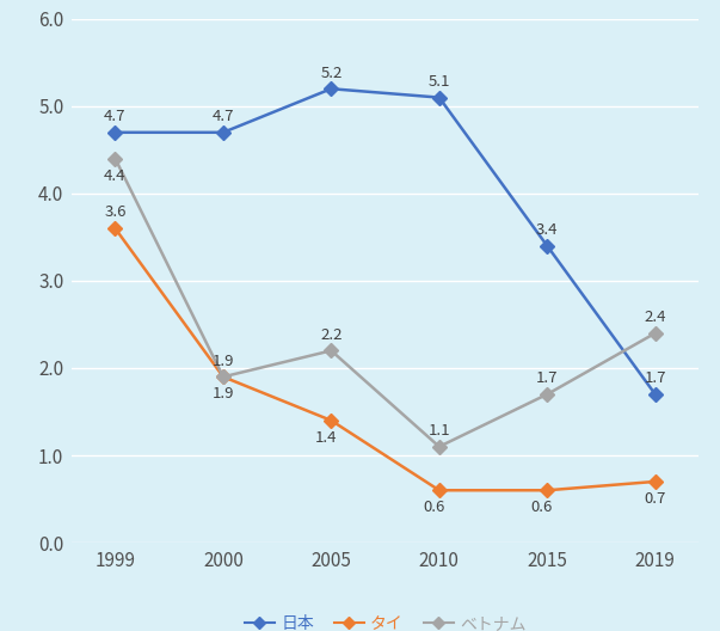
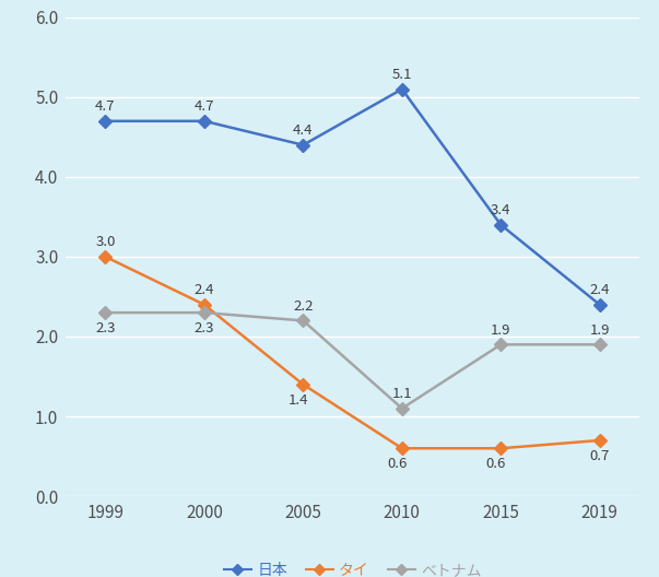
タイ/1999: 3.6 -> 3.0
ベトナム/1999: 4.4 -> 2.3
タイ/2000: 1.9 -> 2.4
ベトナム/2000: 1.9 -> 2.3
日本/2005: 5.2 -> 4.4
ベトナム/2015: 1.7 -> 1.9
日本/2019: 1.7 -> 2.4
ベトナム/2019: 2.4 -> 1.9
